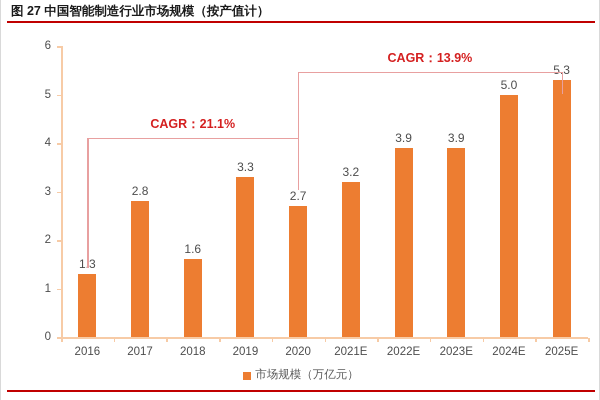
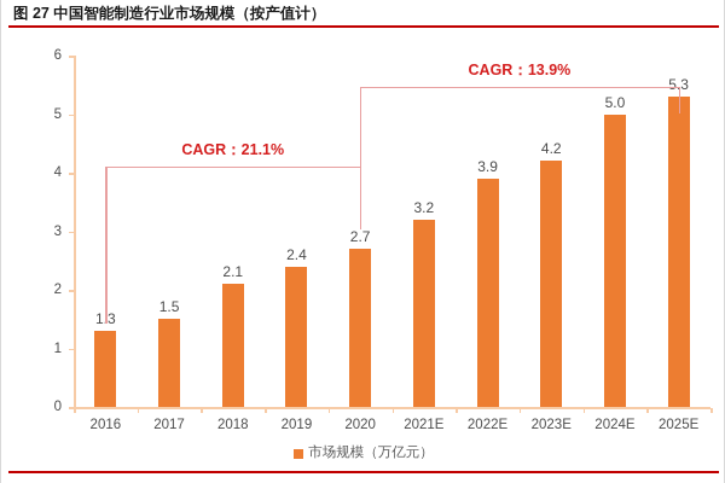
2017: 2.8 -> 1.5
2018: 1.6 -> 2.1
2019: 3.3 -> 2.4
2023E: 3.9 -> 4.2
